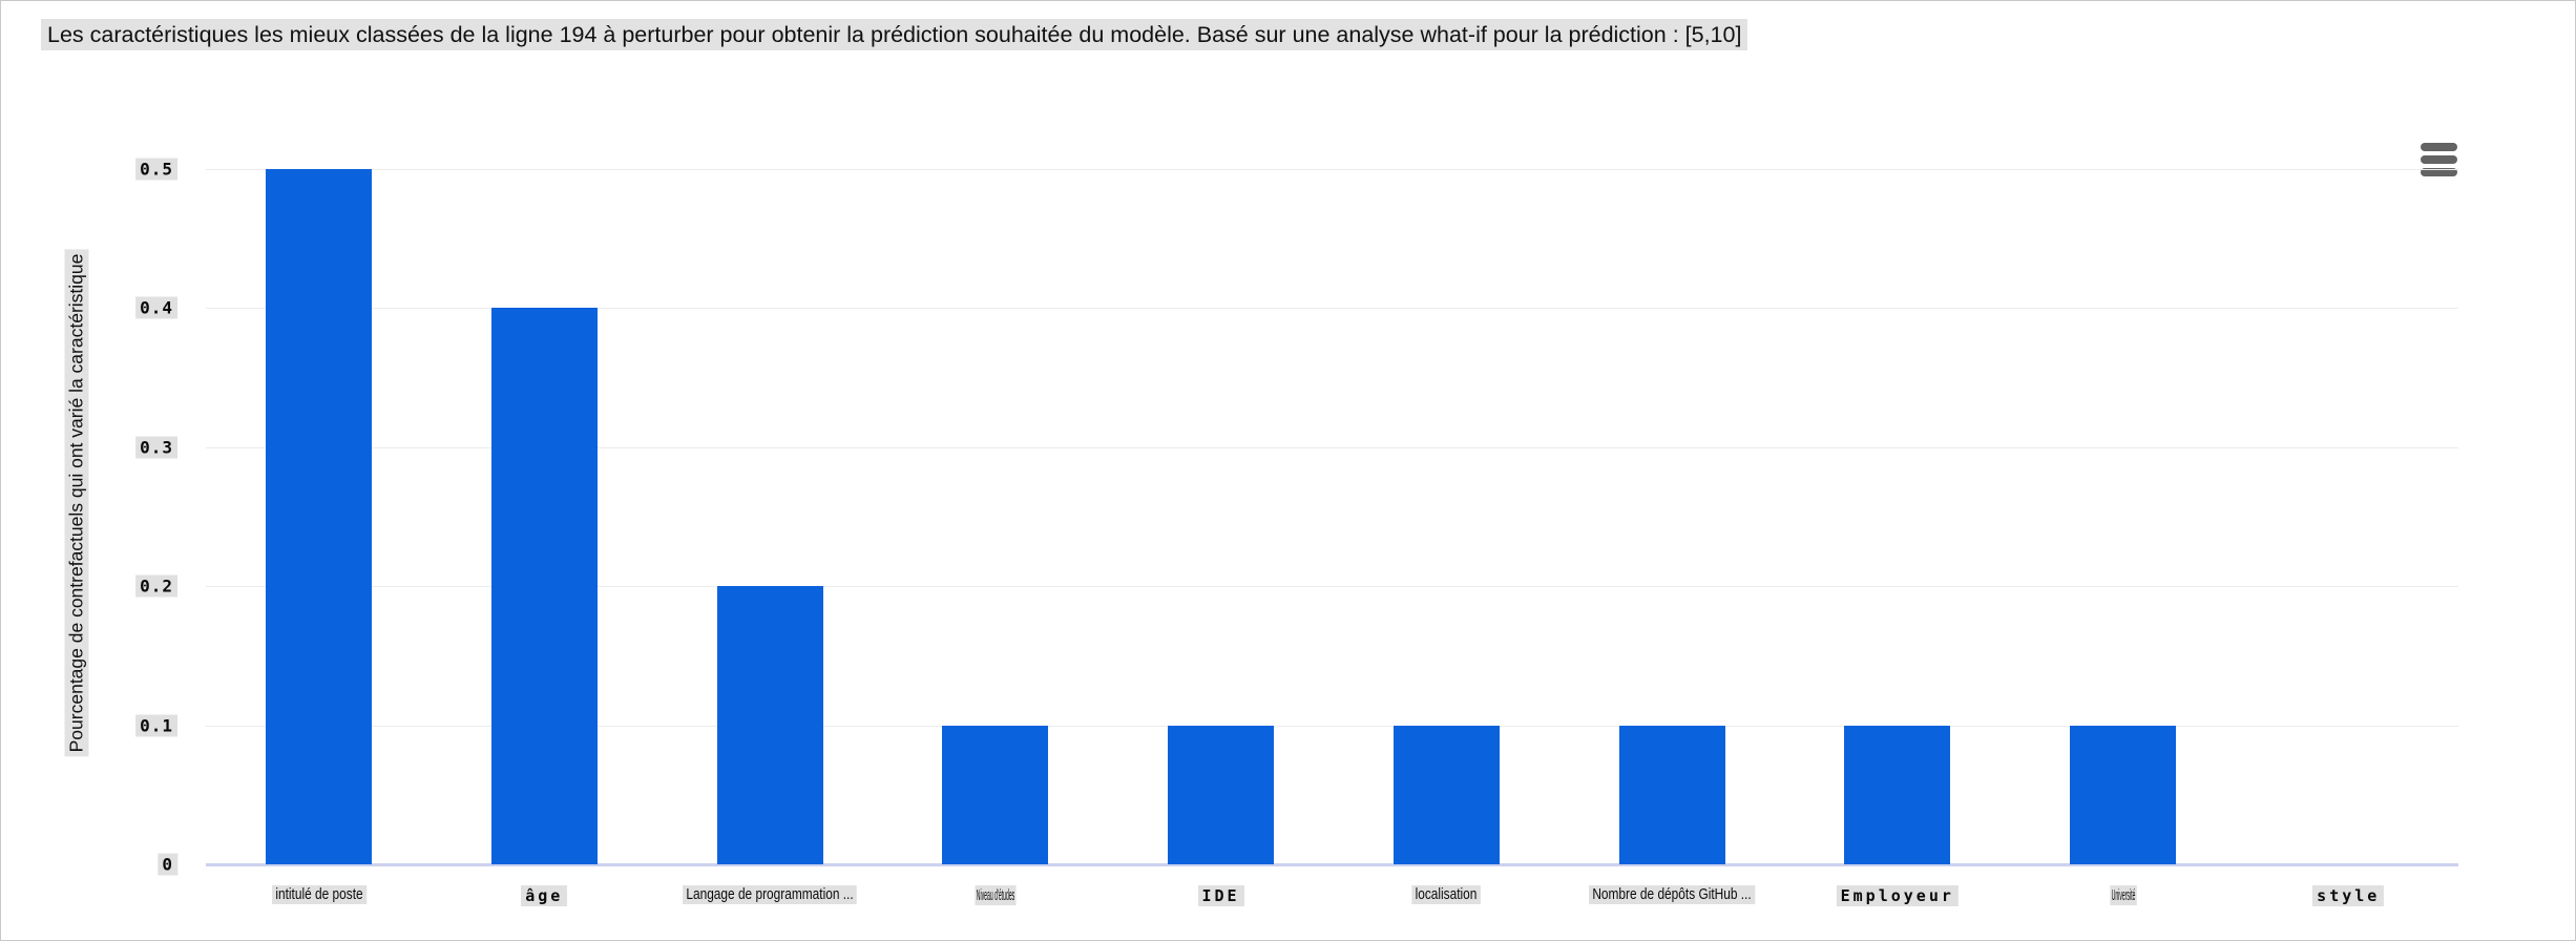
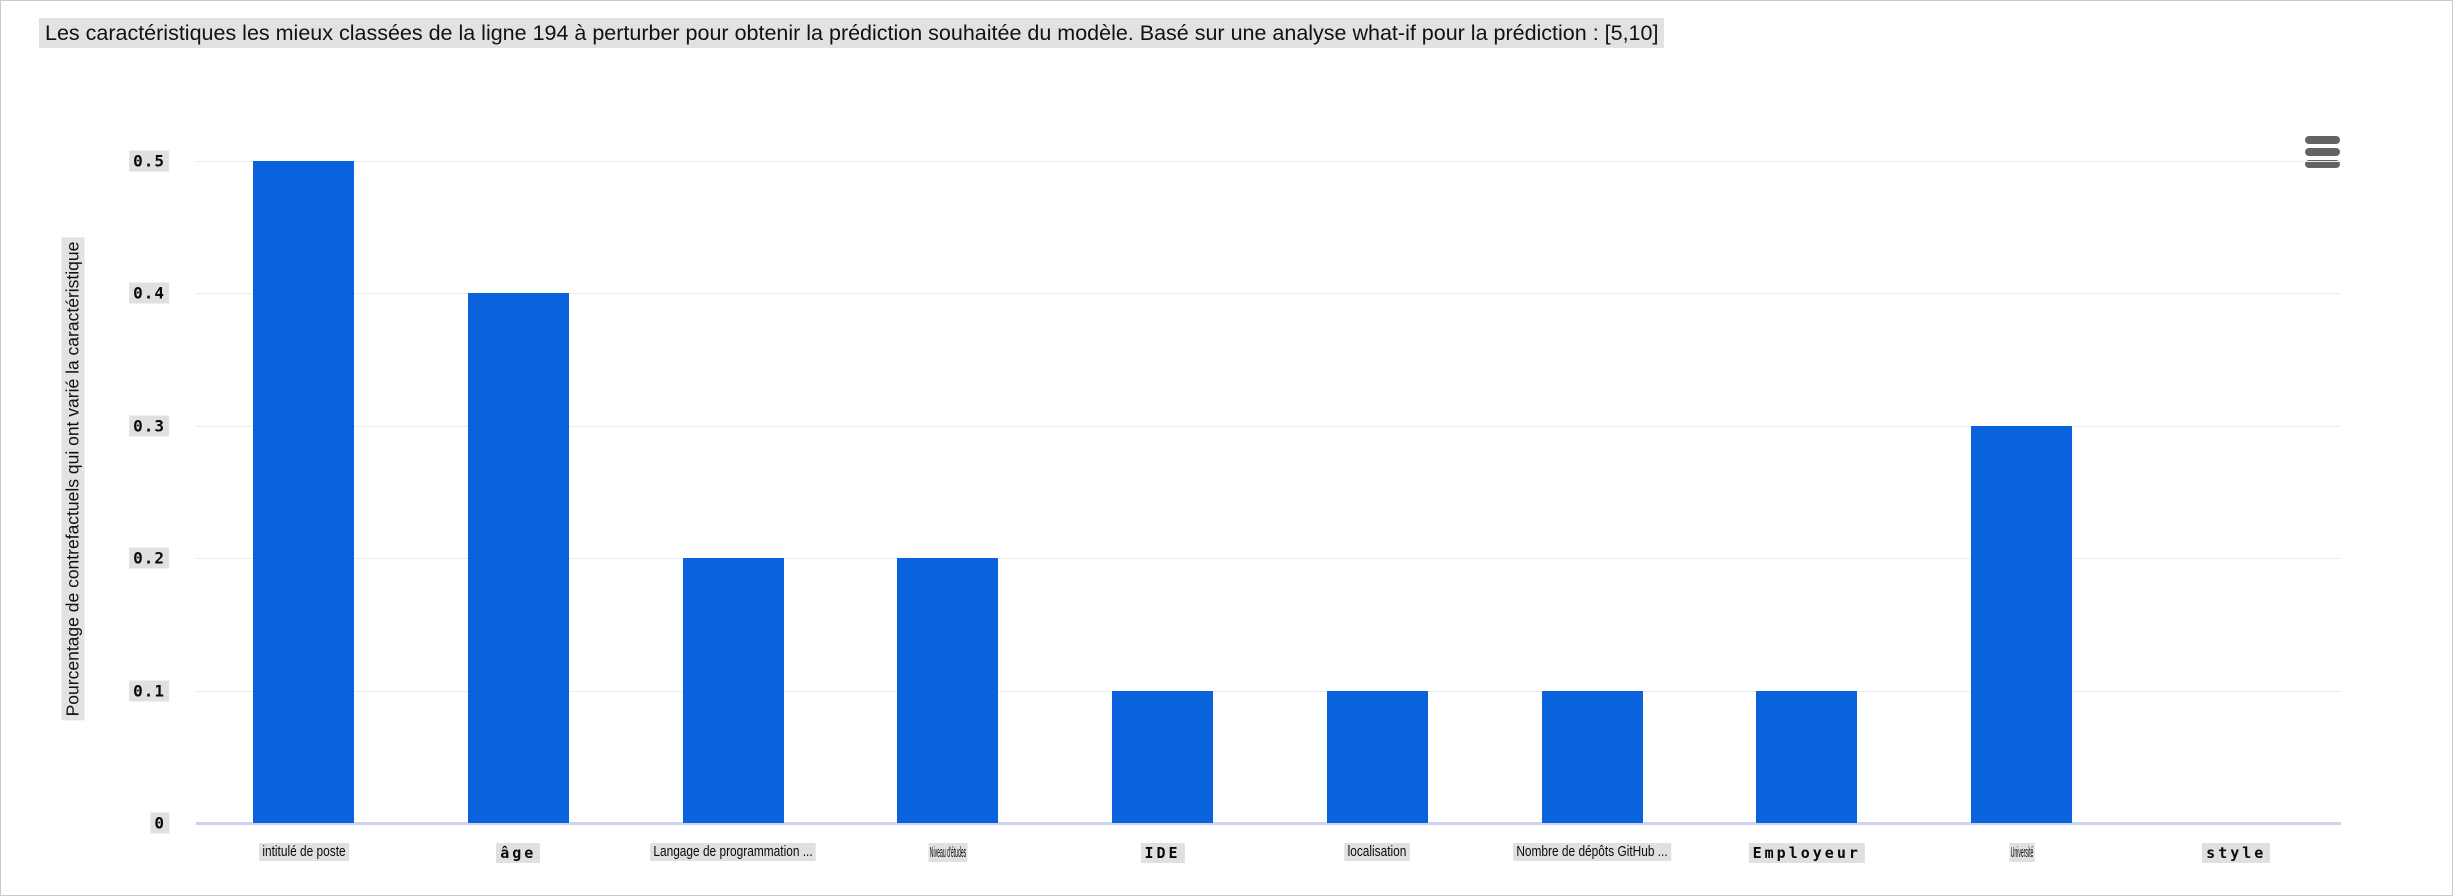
Niveau d'études: 0.1 -> 0.2
Université: 0.1 -> 0.3
